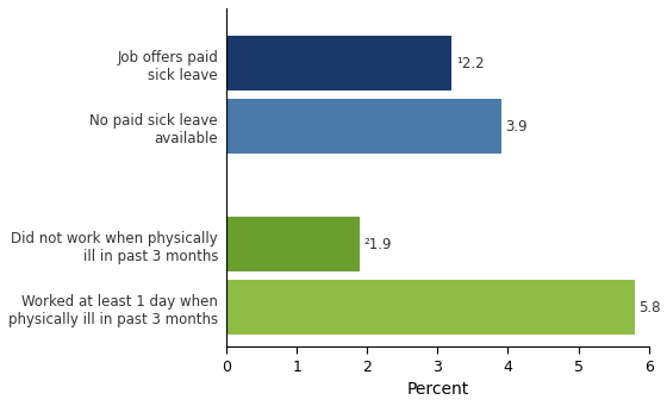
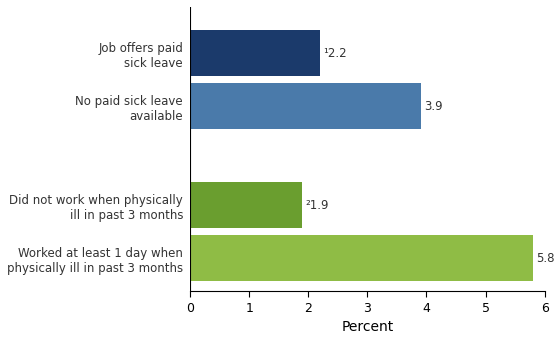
Job offers paid sick leave: 3.2 -> 2.2
